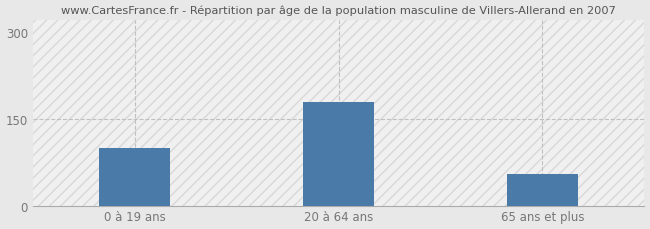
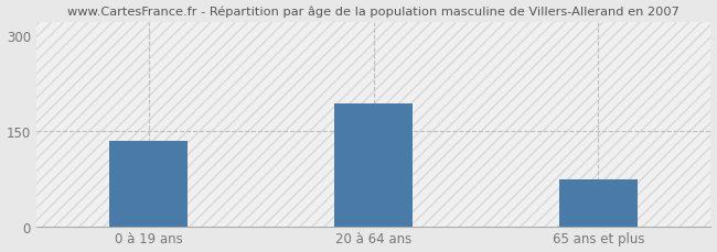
0 à 19 ans: 100 -> 134
20 à 64 ans: 178 -> 192
65 ans et plus: 55 -> 74
